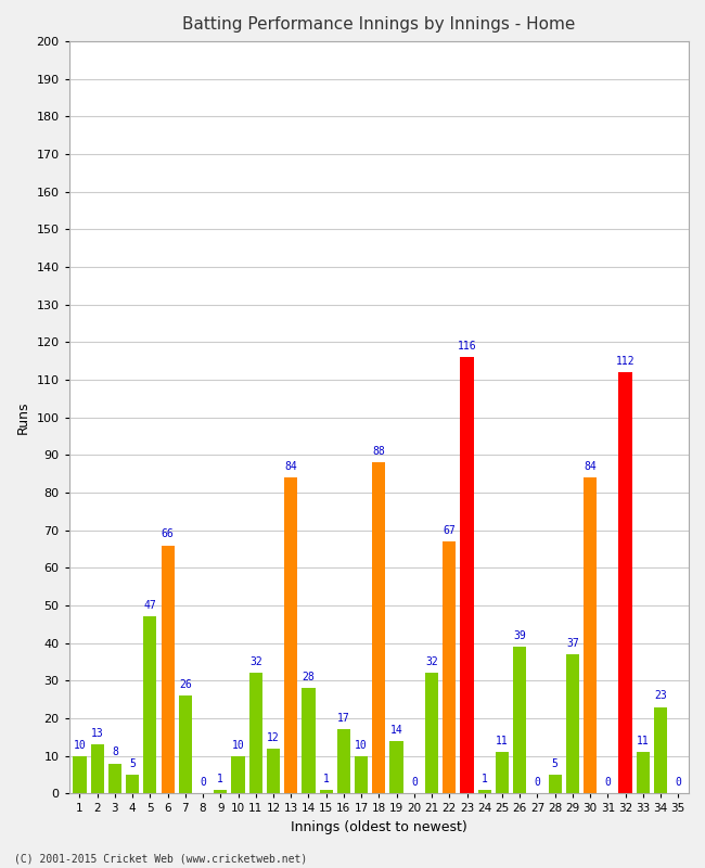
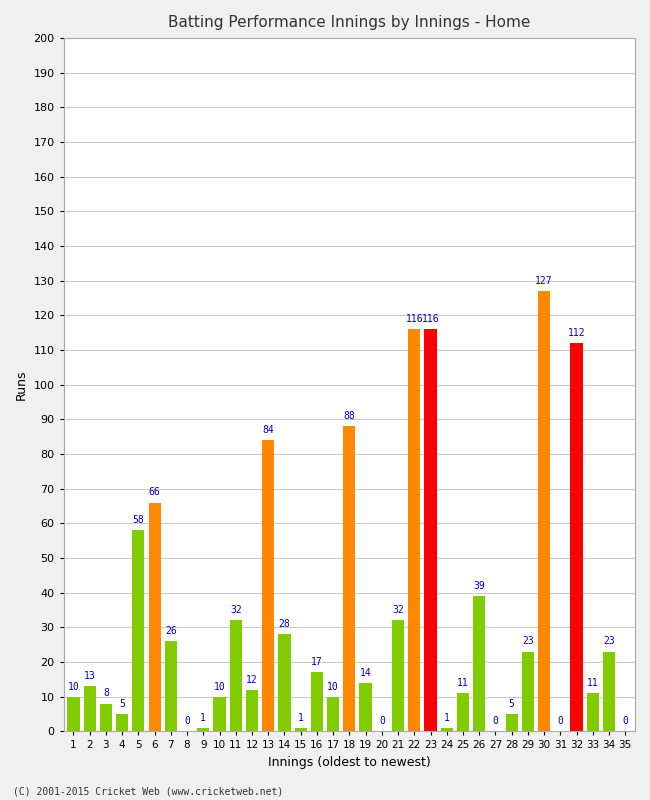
5: 47 -> 58
22: 67 -> 116
29: 37 -> 23
30: 84 -> 127
